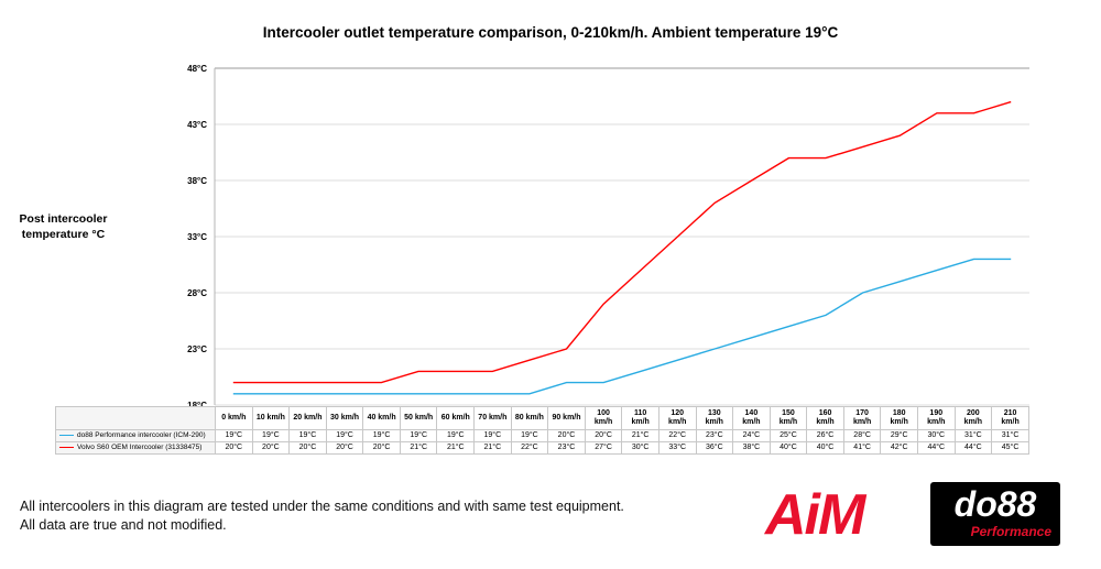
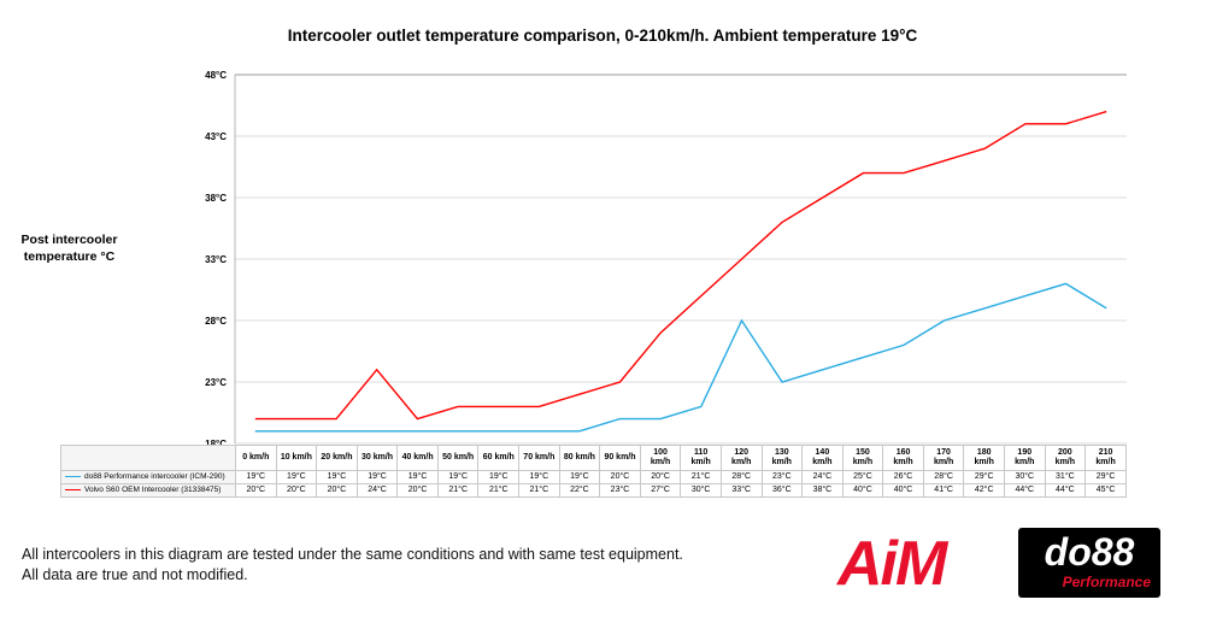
Volvo S60 OEM Intercooler (31338475)/30 km/h: 20°C -> 24°C
do88 Performance intercooler (ICM-290)/120 km/h: 22°C -> 28°C
do88 Performance intercooler (ICM-290)/210 km/h: 31°C -> 29°C
